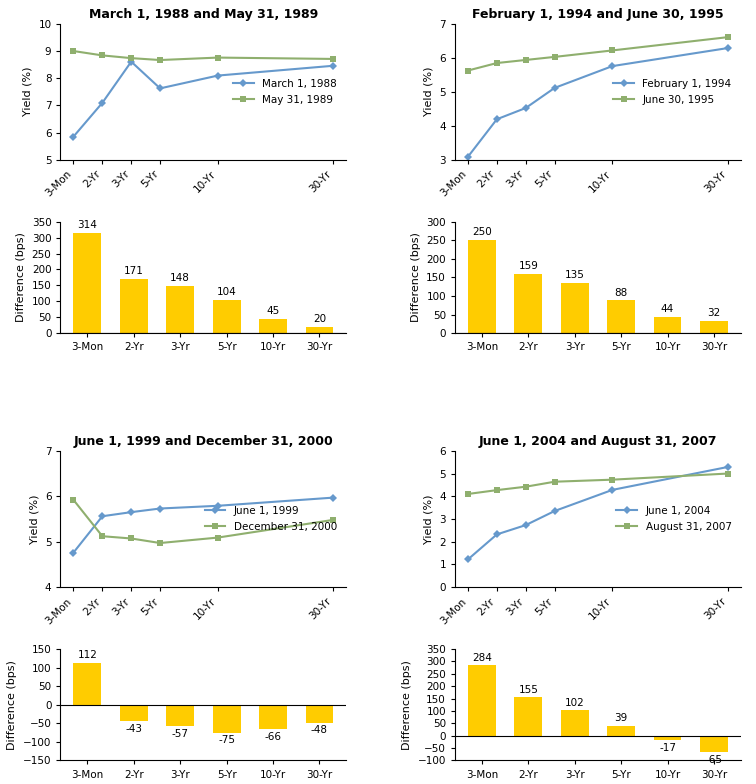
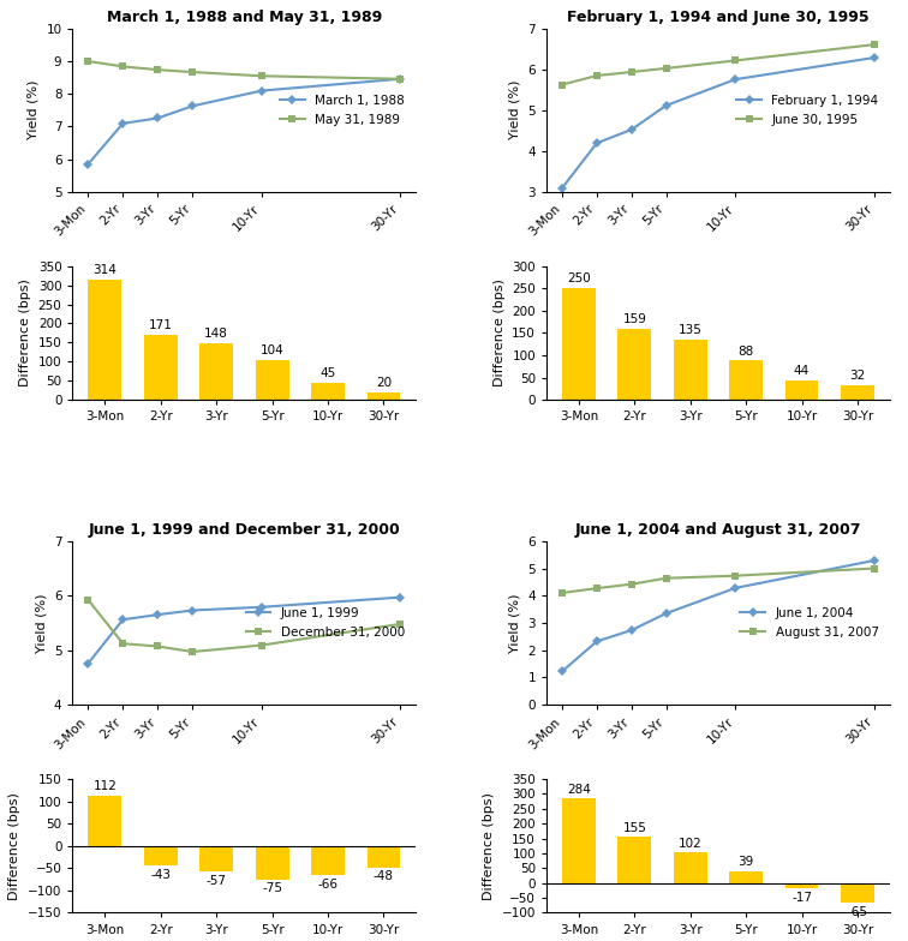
March 1, 1988 and May 31, 1989/March 1, 1988/3-Yr: 8.60 -> 7.25
March 1, 1988 and May 31, 1989/May 31, 1989/10-Yr: 8.75 -> 8.54
March 1, 1988 and May 31, 1989/May 31, 1989/30-Yr: 8.70 -> 8.45
